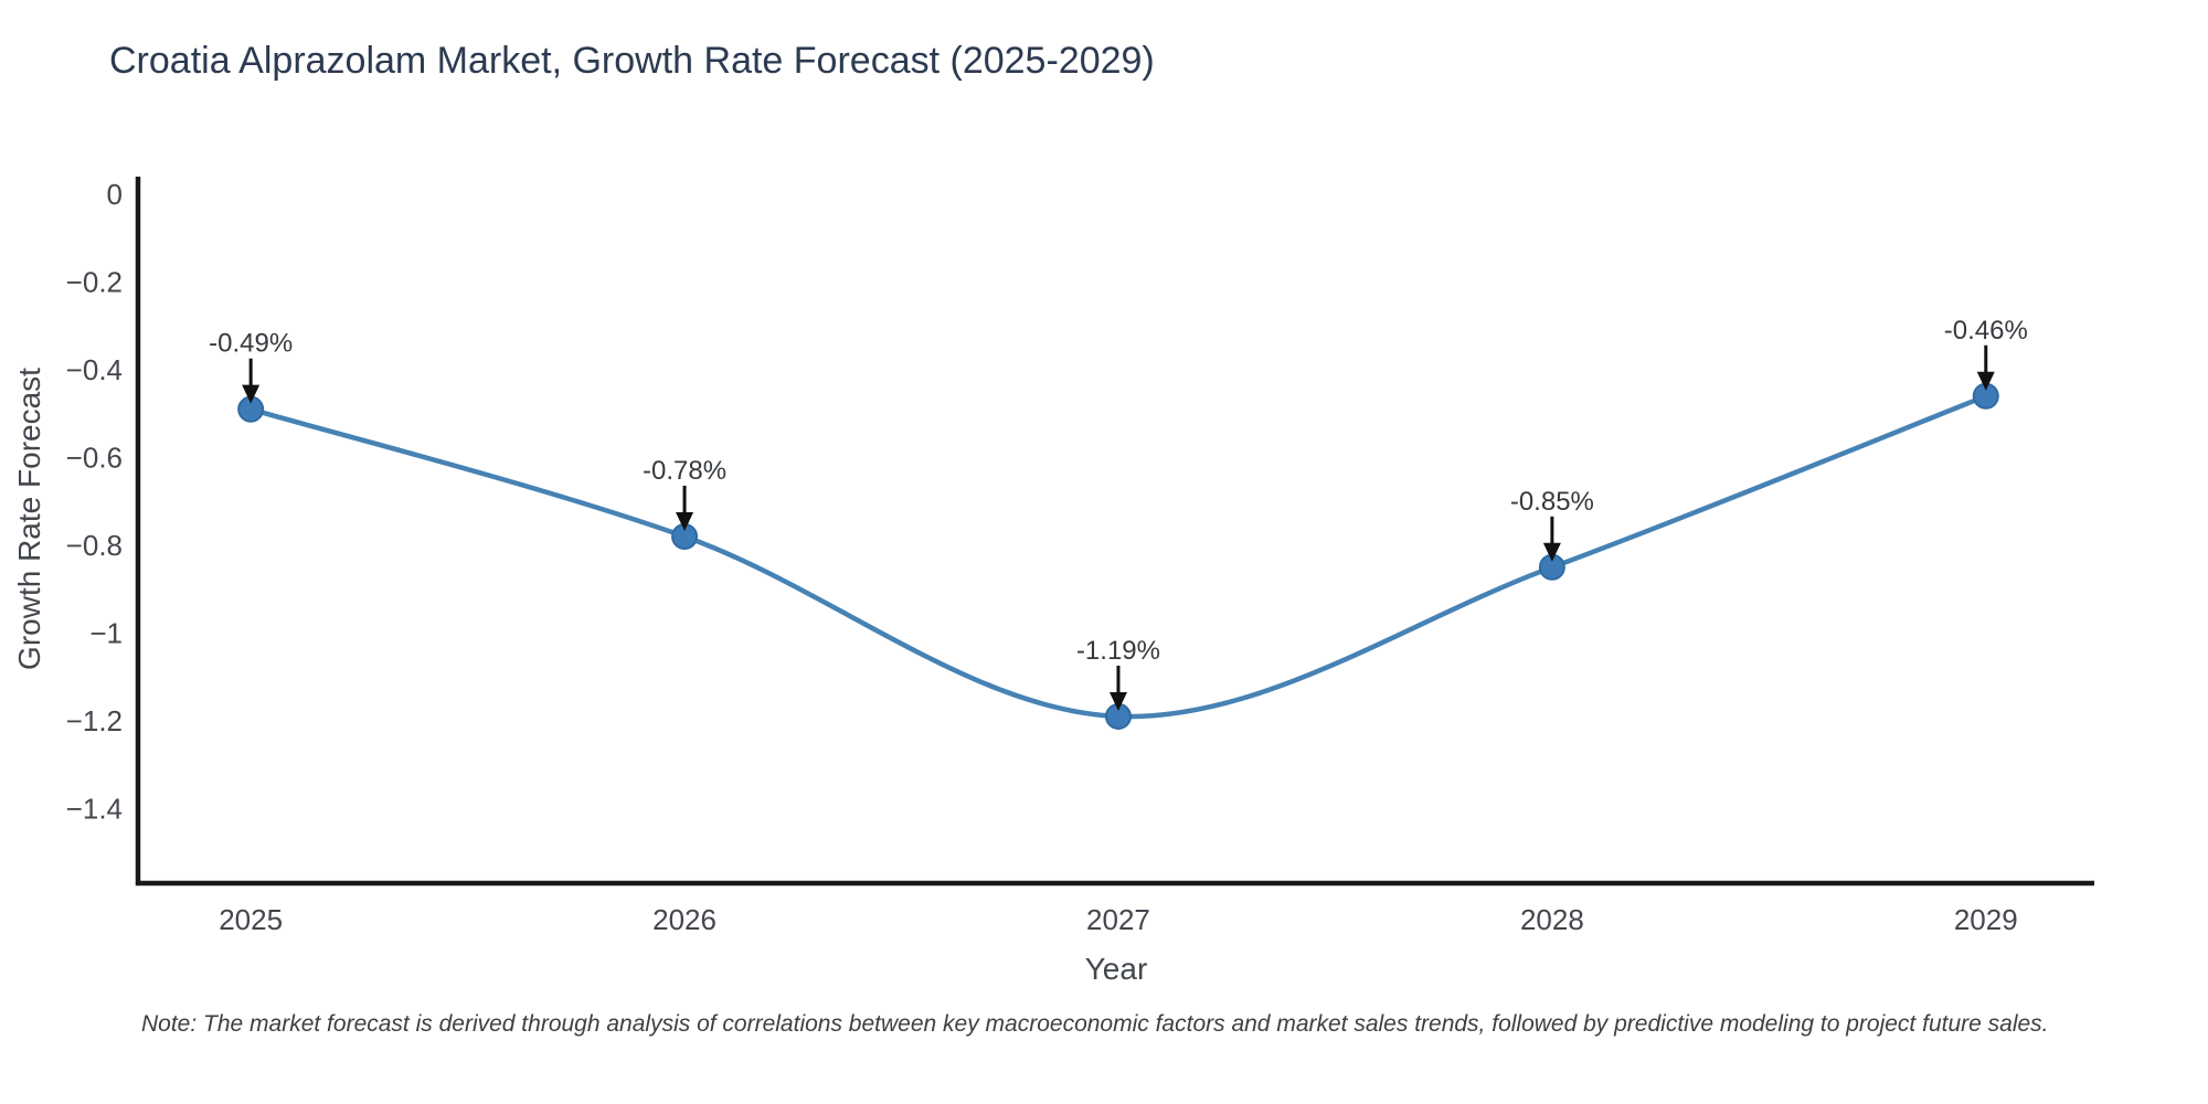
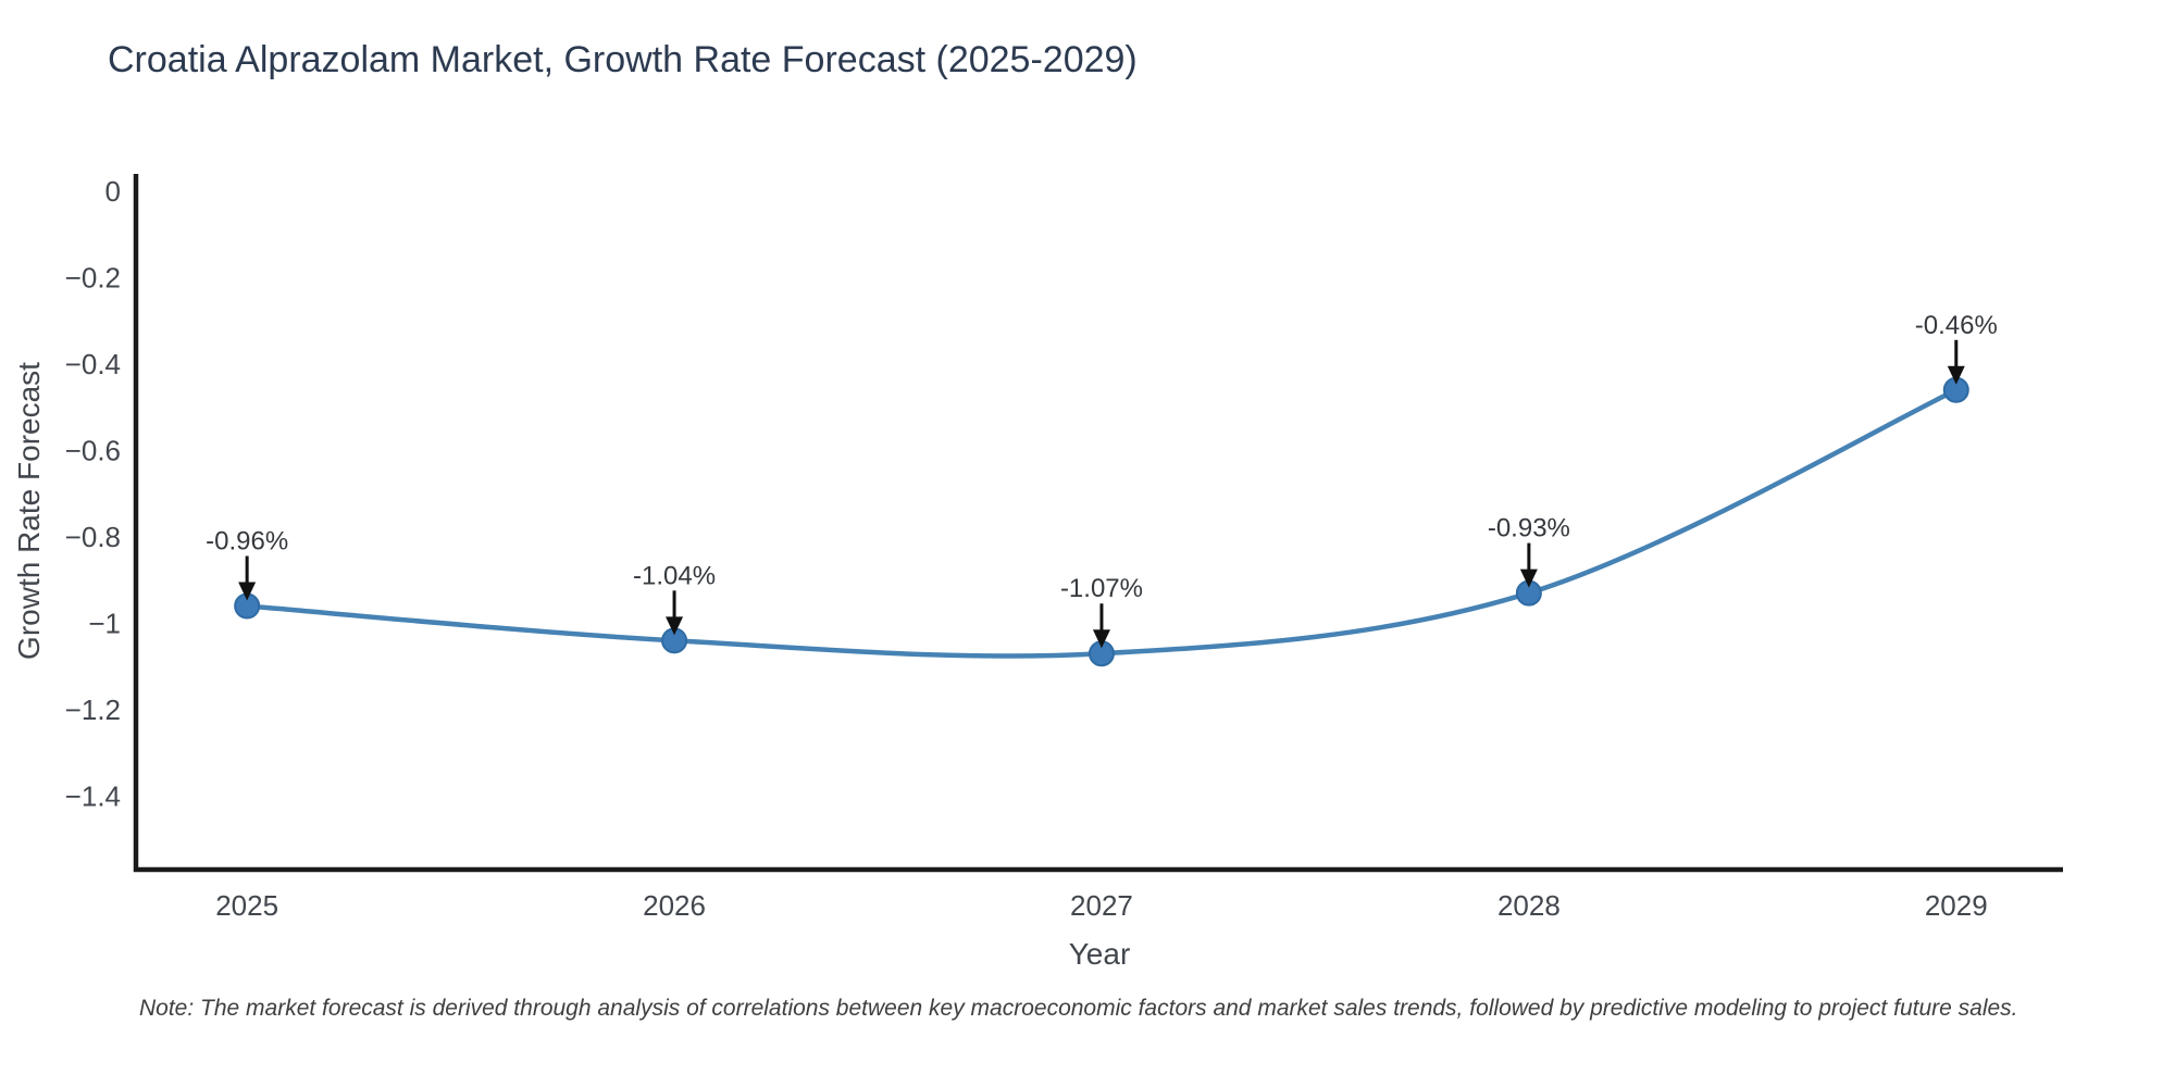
2025: -0.49% -> -0.96%
2026: -0.78% -> -1.04%
2027: -1.19% -> -1.07%
2028: -0.85% -> -0.93%
